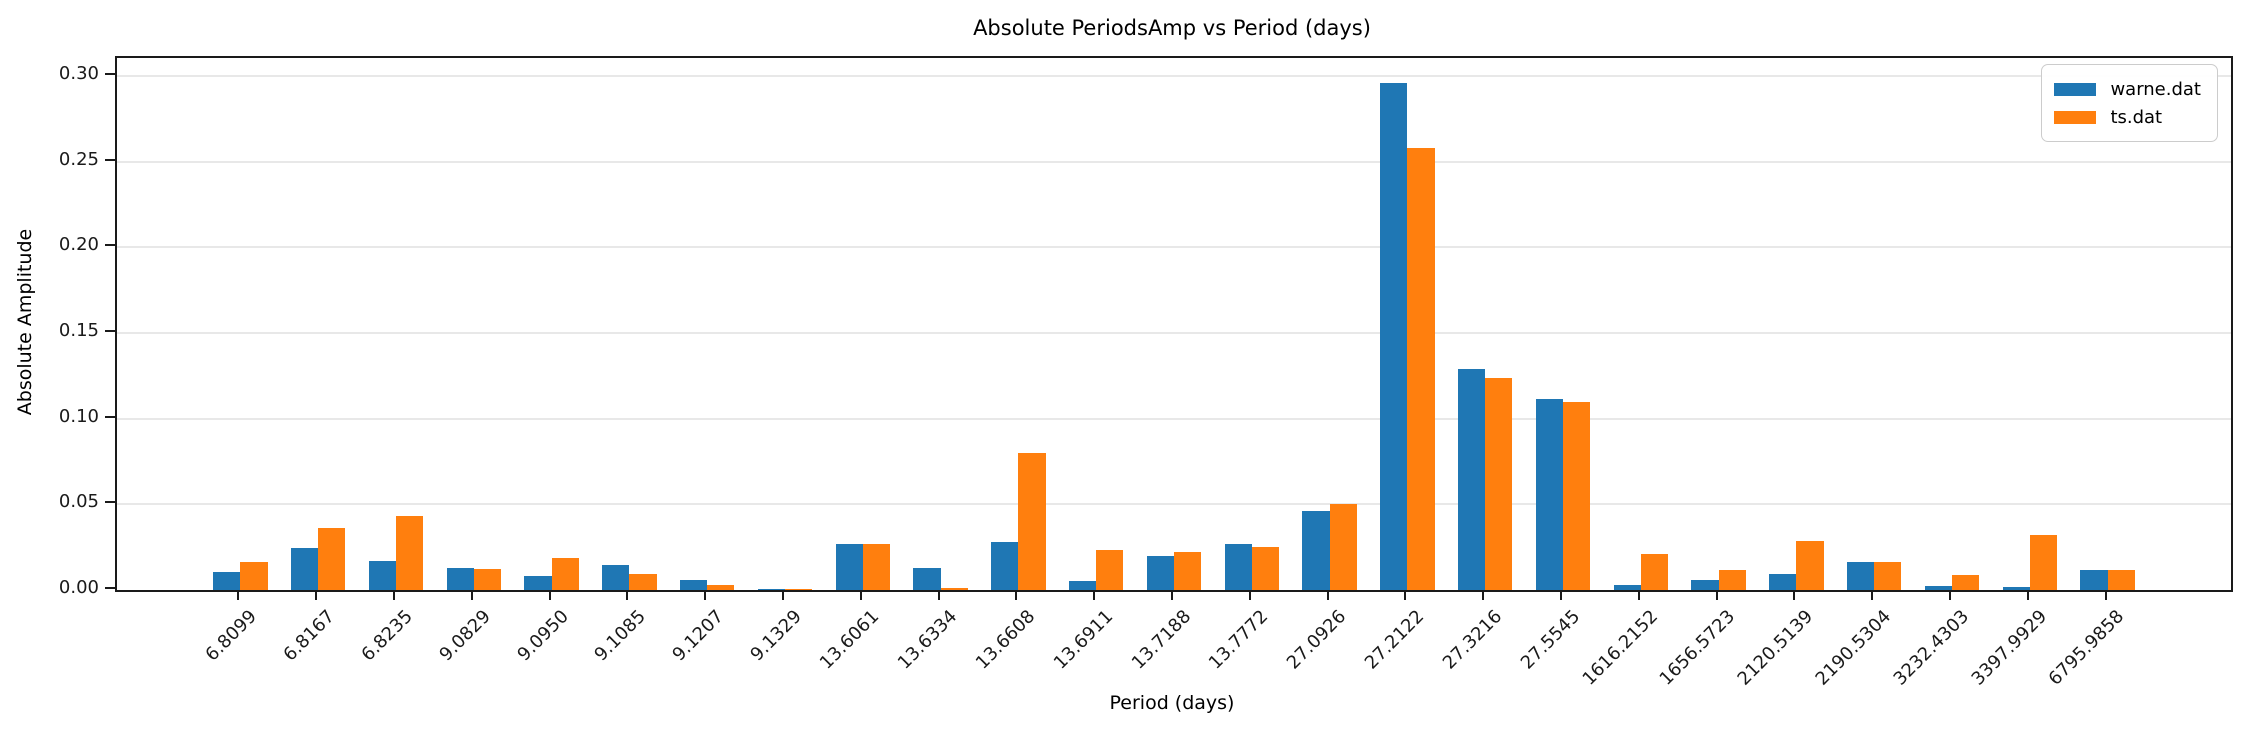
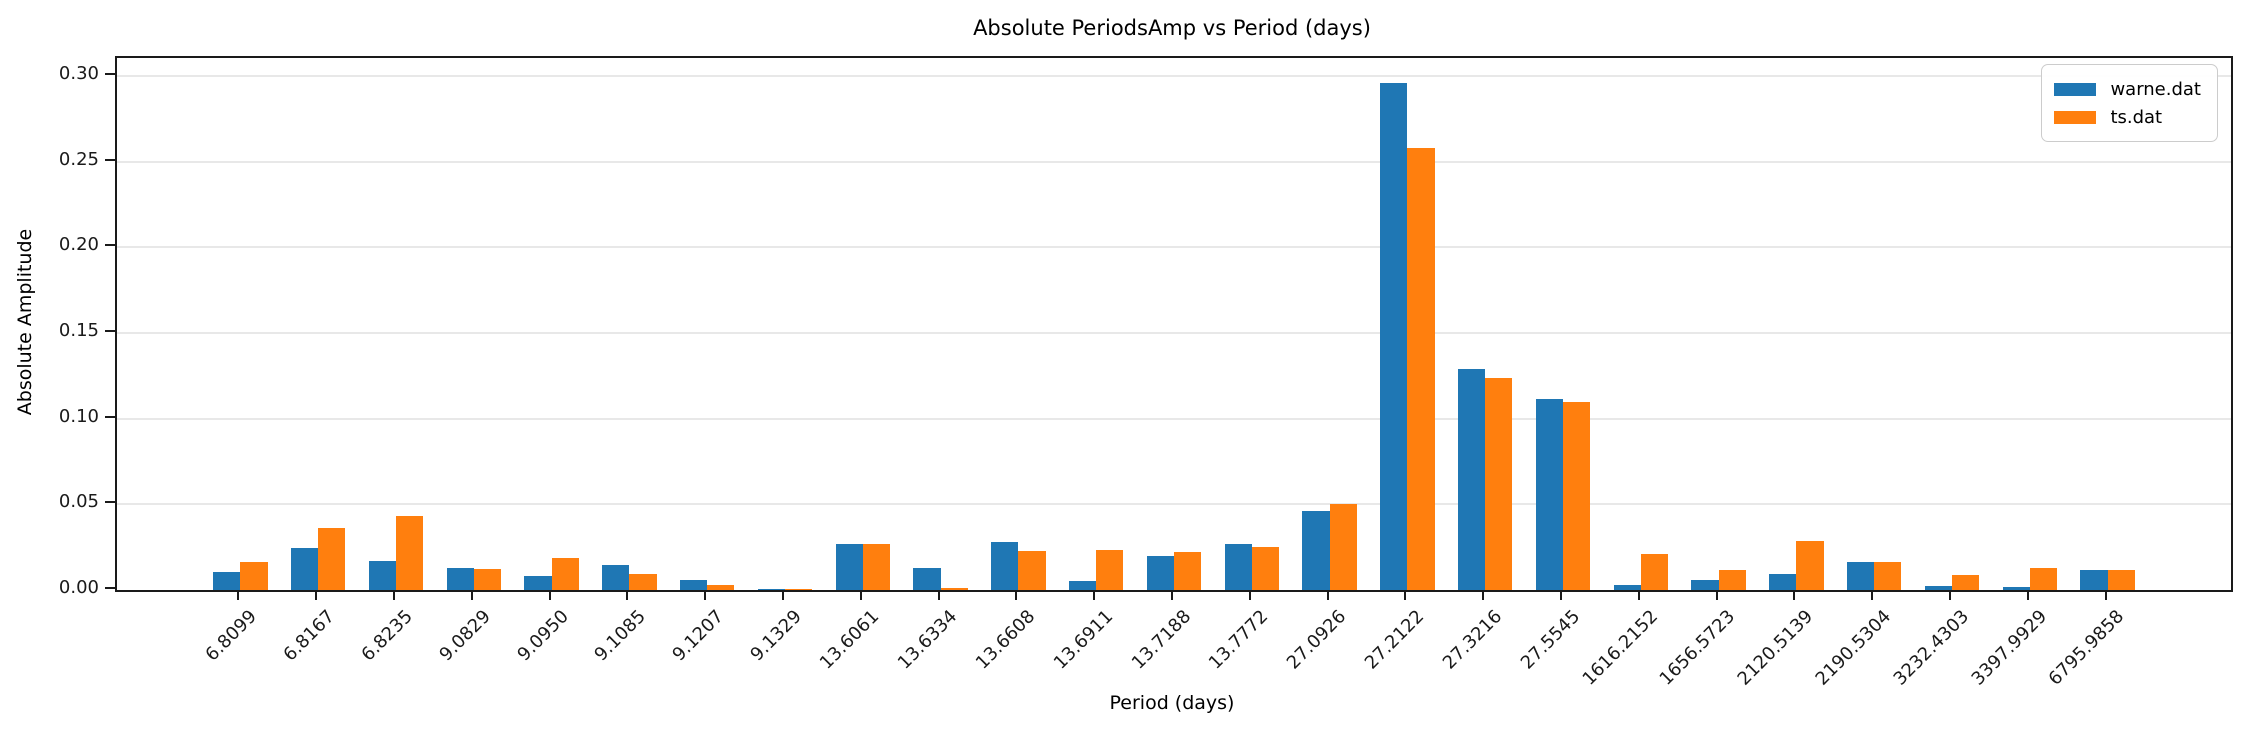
ts.dat/13.6608: 0.080 -> 0.023
ts.dat/3397.9929: 0.032 -> 0.013
